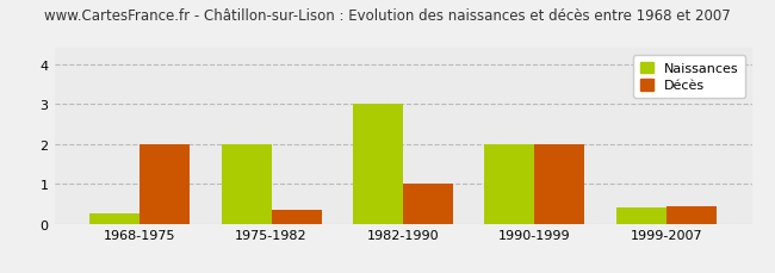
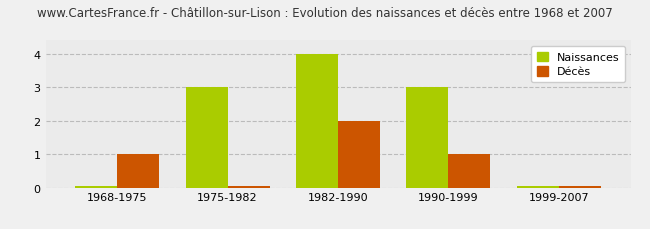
Naissances/1968-1975: 0.25 -> 0.04
Décès/1968-1975: 2.00 -> 1.00
Naissances/1975-1982: 2.00 -> 3.00
Décès/1975-1982: 0.35 -> 0.04
Naissances/1982-1990: 3.00 -> 4.00
Décès/1982-1990: 1.00 -> 2.00
Naissances/1990-1999: 2.00 -> 3.00
Décès/1990-1999: 2.00 -> 1.00
Naissances/1999-2007: 0.40 -> 0.04
Décès/1999-2007: 0.45 -> 0.04
